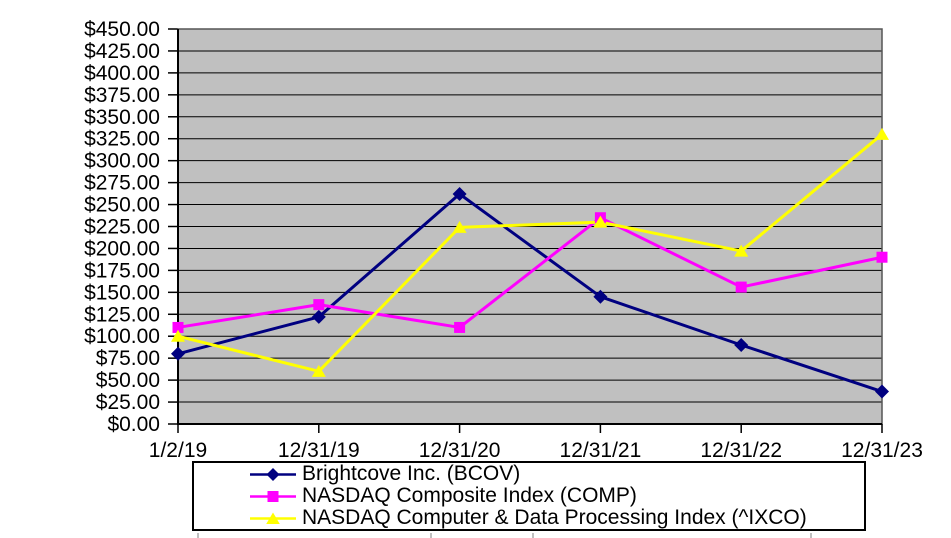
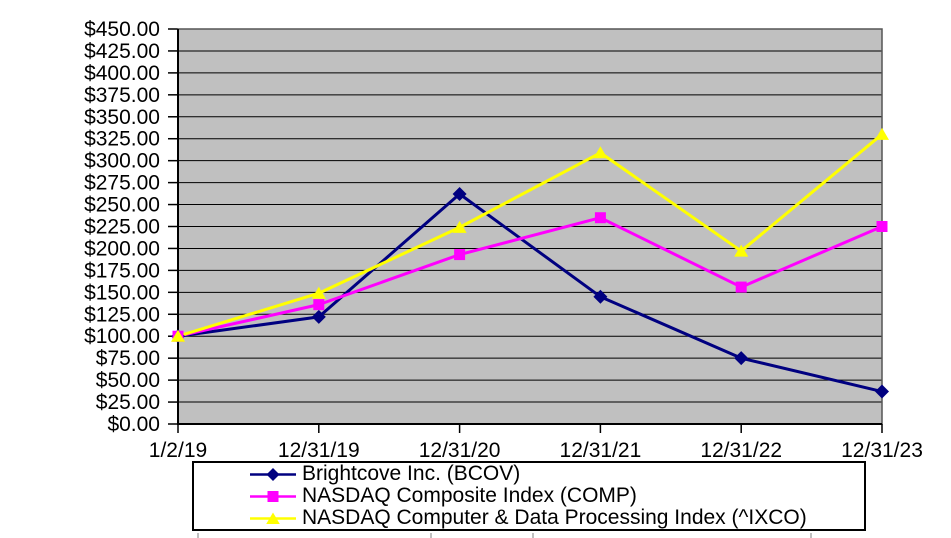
Brightcove Inc. (BCOV)/1/2/19: $80 -> $100
NASDAQ Composite Index (COMP)/1/2/19: $110 -> $100
NASDAQ Computer & Data Processing Index (^IXCO)/12/31/19: $60 -> $150
NASDAQ Composite Index (COMP)/12/31/20: $110 -> $190
NASDAQ Computer & Data Processing Index (^IXCO)/12/31/21: $230 -> $310
Brightcove Inc. (BCOV)/12/31/22: $90 -> $80
NASDAQ Composite Index (COMP)/12/31/23: $190 -> $220
